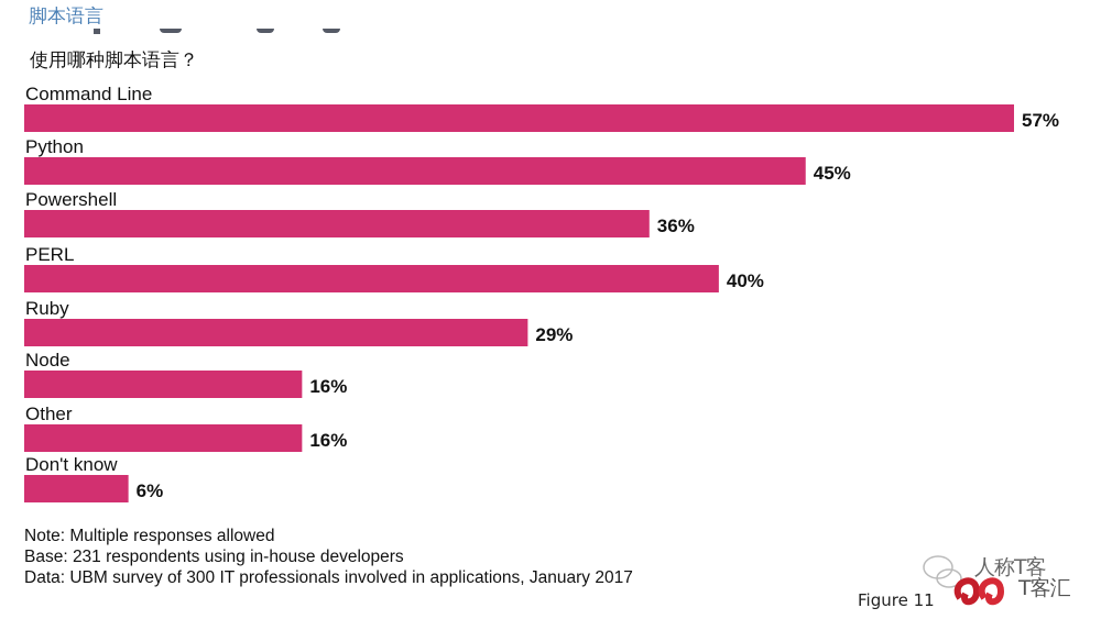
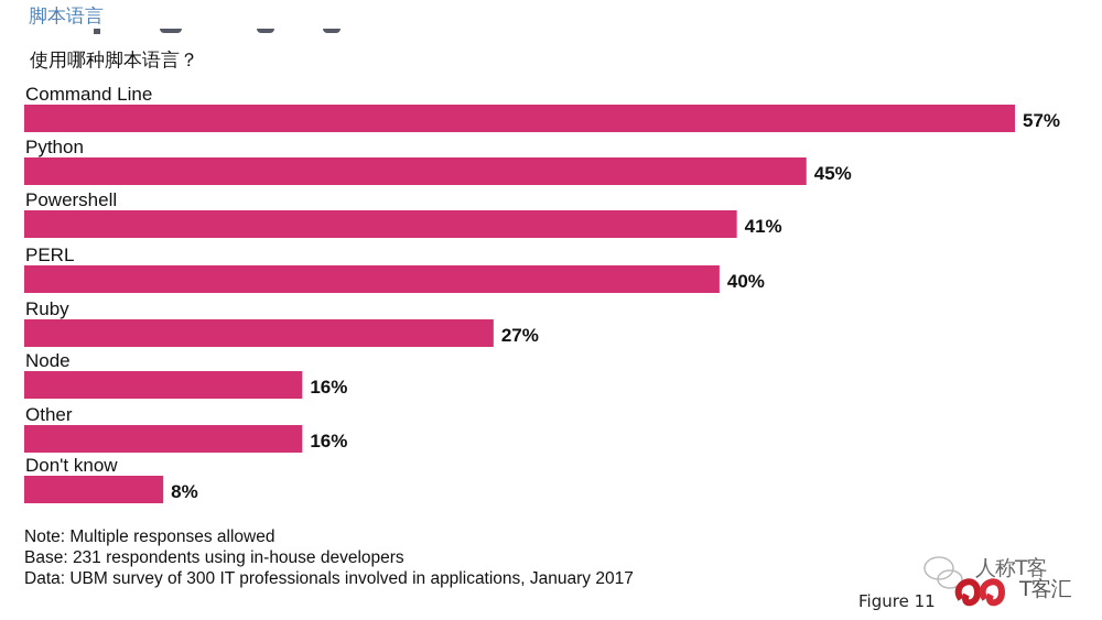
Powershell: 36% -> 41%
Ruby: 29% -> 27%
Don't know: 6% -> 8%
